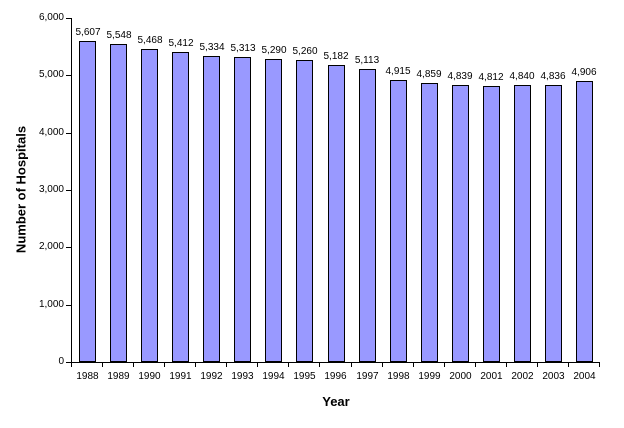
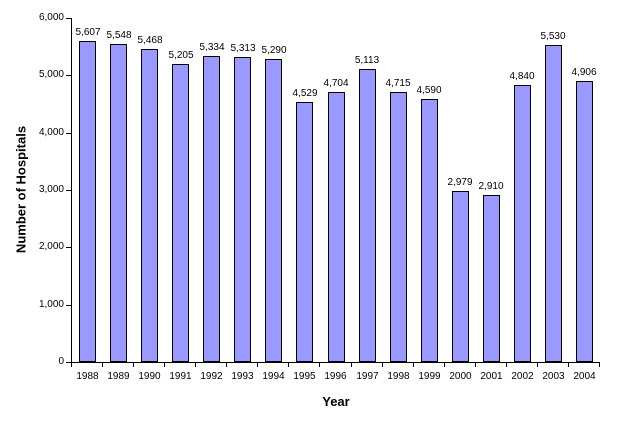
1991: 5,412 -> 5,205
1995: 5,260 -> 4,529
1996: 5,182 -> 4,704
1998: 4,915 -> 4,715
1999: 4,859 -> 4,590
2000: 4,839 -> 2,979
2001: 4,812 -> 2,910
2003: 4,836 -> 5,530
